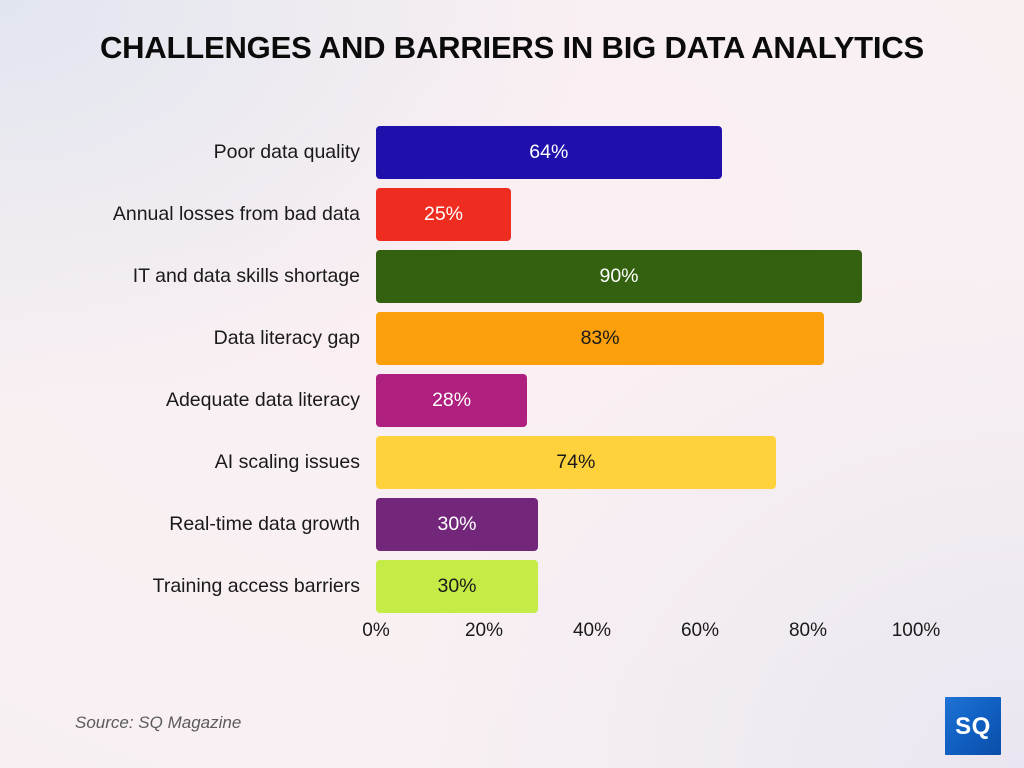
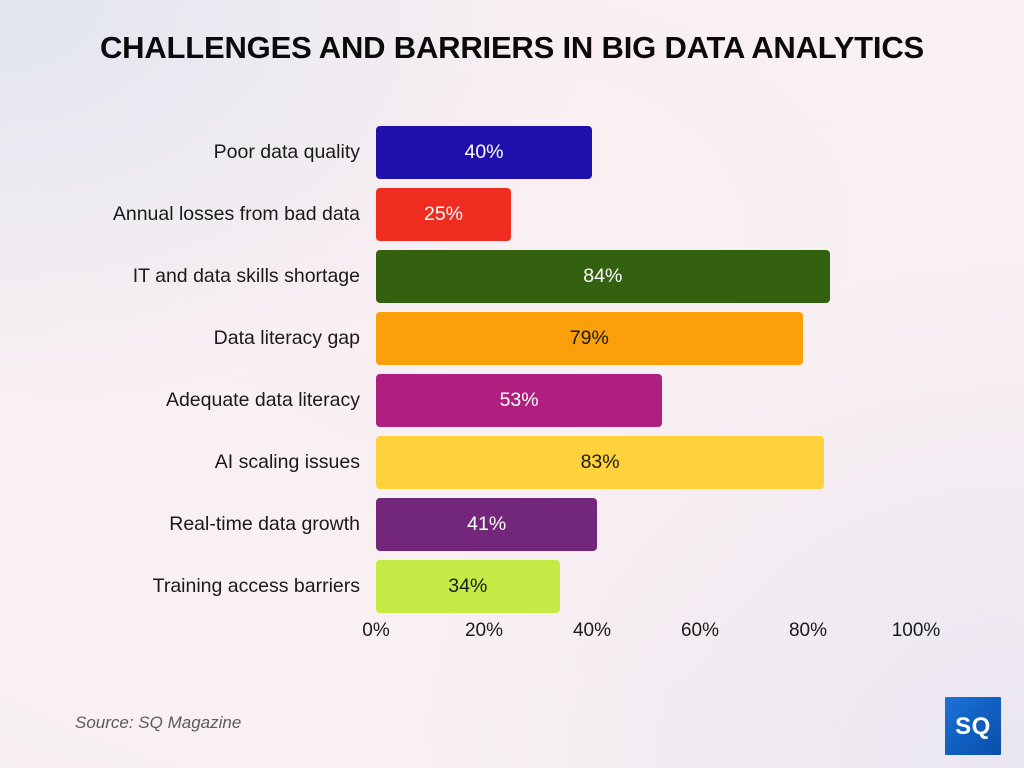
Poor data quality: 64% -> 40%
IT and data skills shortage: 90% -> 84%
Data literacy gap: 83% -> 79%
Adequate data literacy: 28% -> 53%
AI scaling issues: 74% -> 83%
Real-time data growth: 30% -> 41%
Training access barriers: 30% -> 34%
